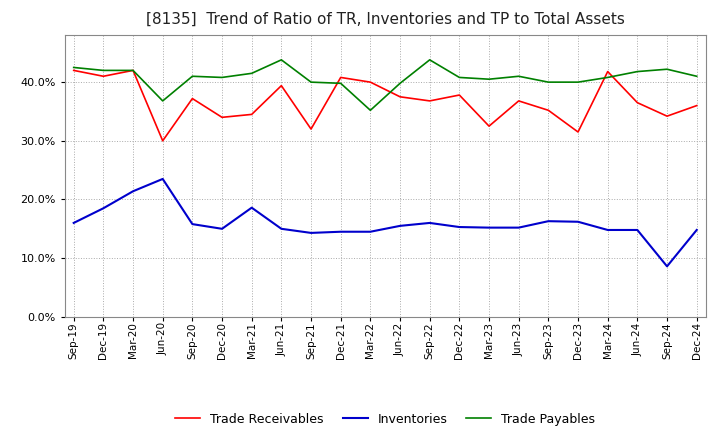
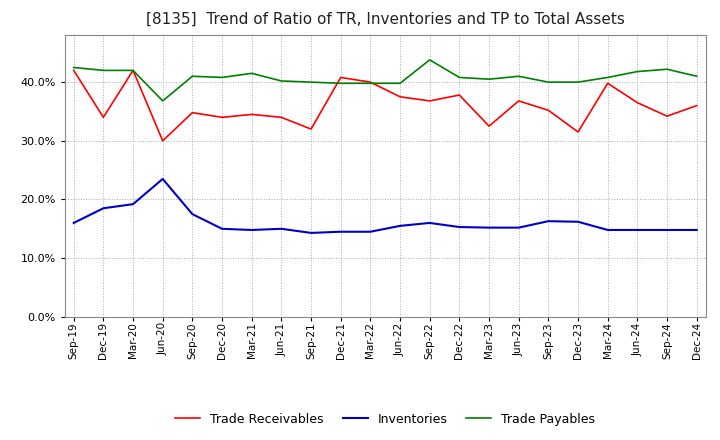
Trade Receivables/Dec-19: 41.0% -> 34.0%
Inventories/Mar-20: 21.4% -> 19.2%
Trade Receivables/Sep-20: 37.2% -> 34.8%
Inventories/Sep-20: 15.8% -> 17.5%
Inventories/Mar-21: 18.6% -> 14.8%
Trade Receivables/Jun-21: 39.4% -> 34.0%
Trade Payables/Jun-21: 43.8% -> 40.2%
Trade Payables/Mar-22: 35.2% -> 39.8%
Trade Receivables/Mar-24: 41.8% -> 39.8%
Inventories/Sep-24: 8.6% -> 14.8%
